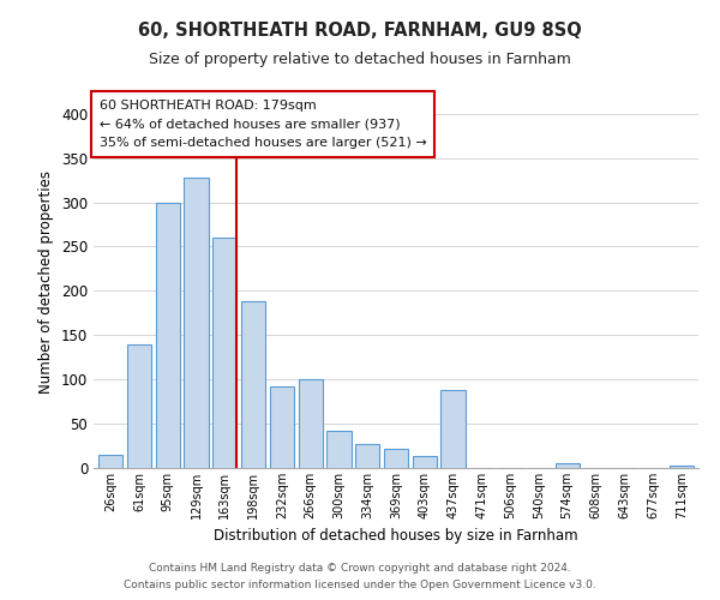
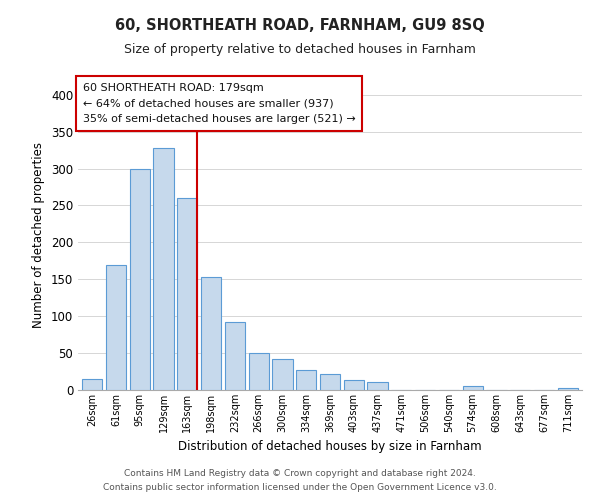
61sqm: 140 -> 170
198sqm: 188 -> 153
266sqm: 100 -> 50
437sqm: 88 -> 11
